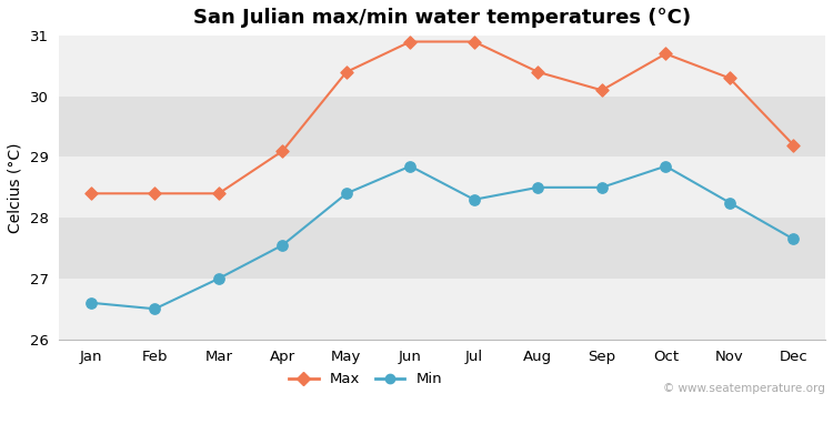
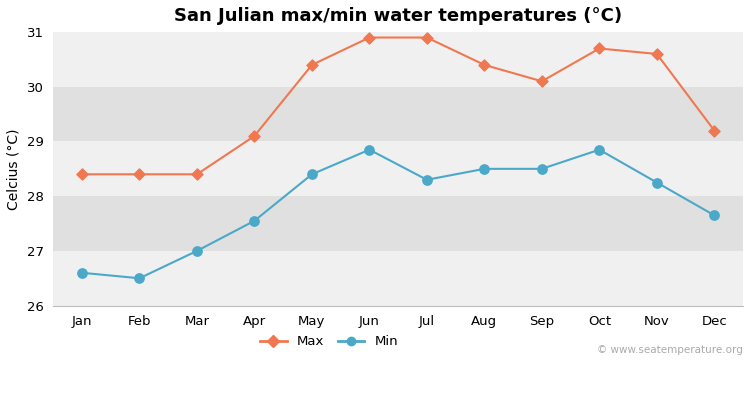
Max/Nov: 30.3 -> 30.6
